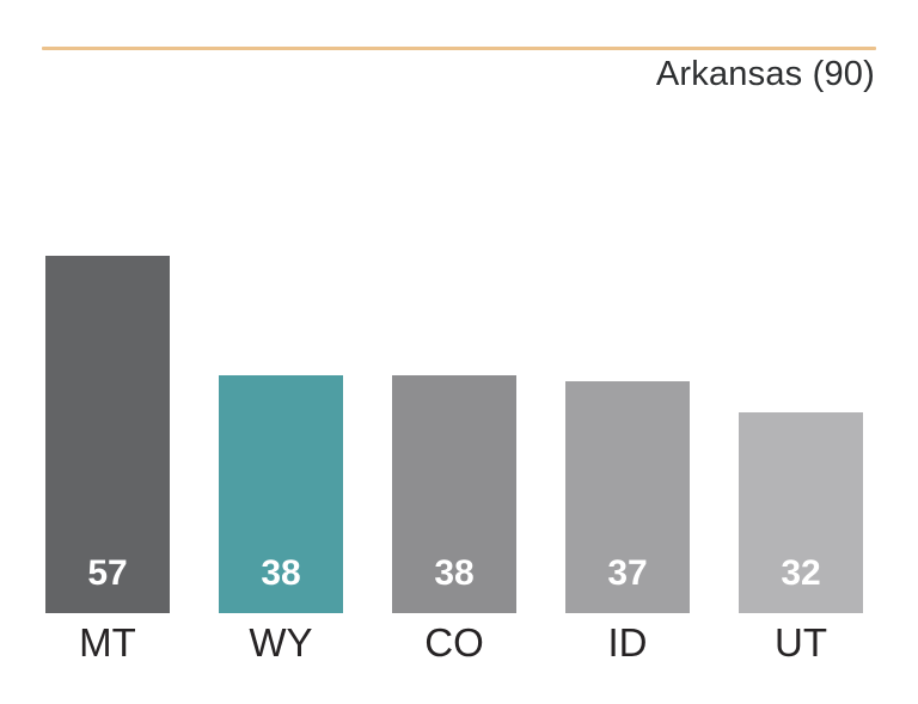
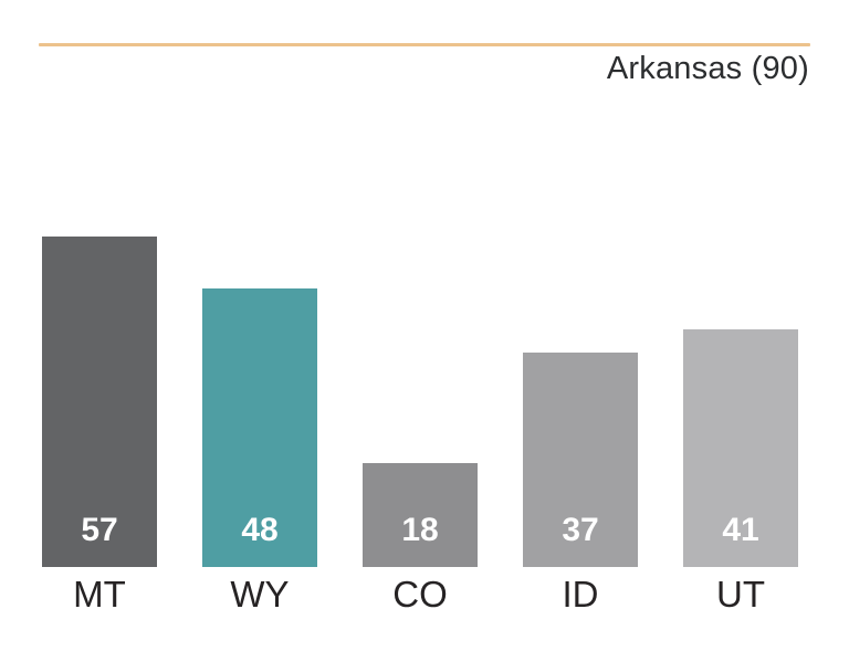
WY: 38 -> 48
CO: 38 -> 18
UT: 32 -> 41
